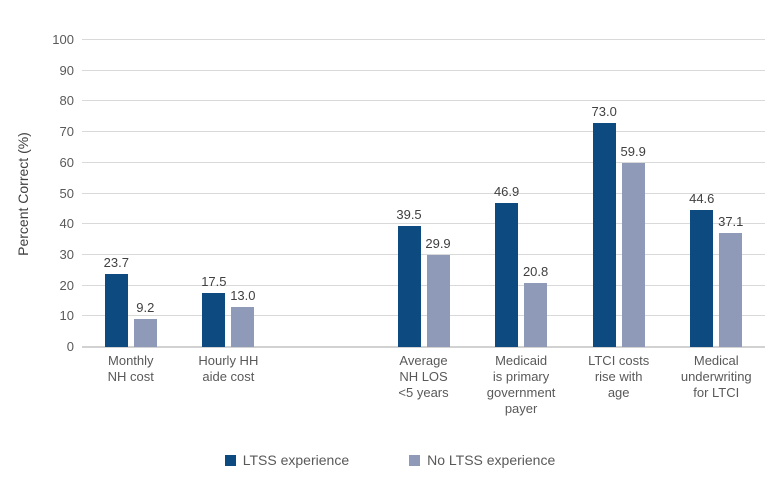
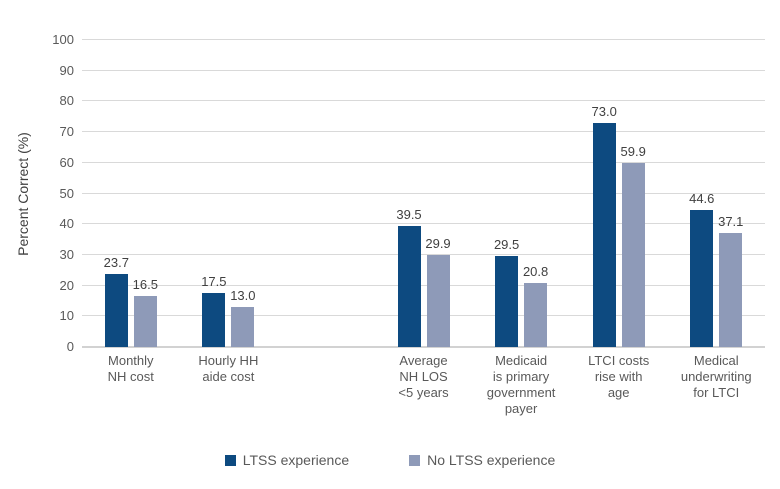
No LTSS experience/Monthly NH cost: 9.2 -> 16.5
LTSS experience/Medicaid is primary government payer: 46.9 -> 29.5
